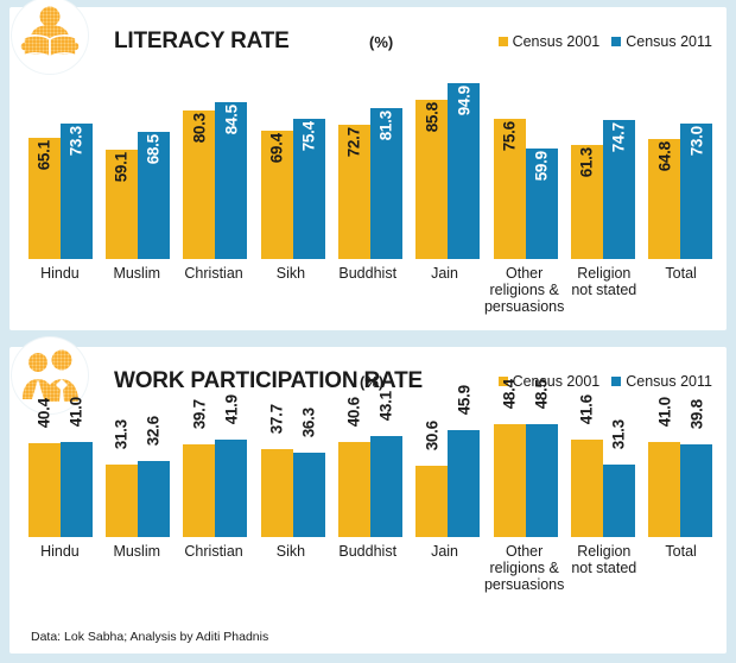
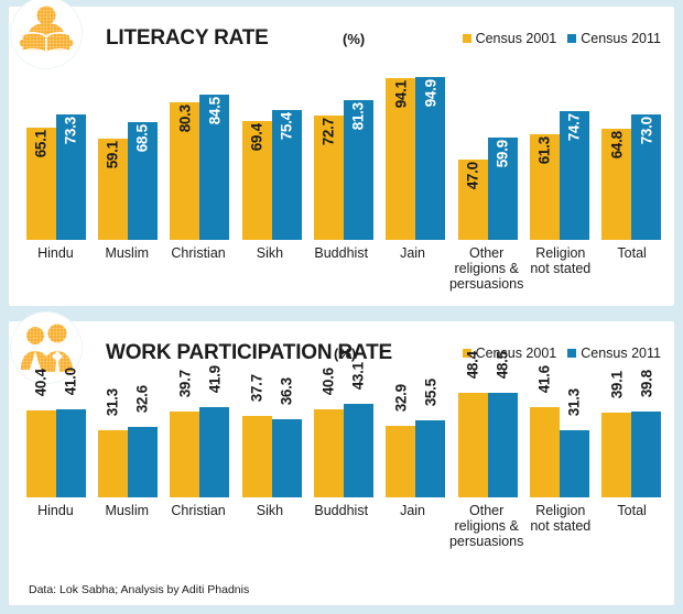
LITERACY RATE/Census 2001/Jain: 85.8 -> 94.1
LITERACY RATE/Census 2001/Other religions & persuasions: 75.6 -> 47.0
WORK PARTICIPATION RATE/Census 2001/Jain: 30.6 -> 32.9
WORK PARTICIPATION RATE/Census 2011/Jain: 45.9 -> 35.5
WORK PARTICIPATION RATE/Census 2001/Total: 41.0 -> 39.1
